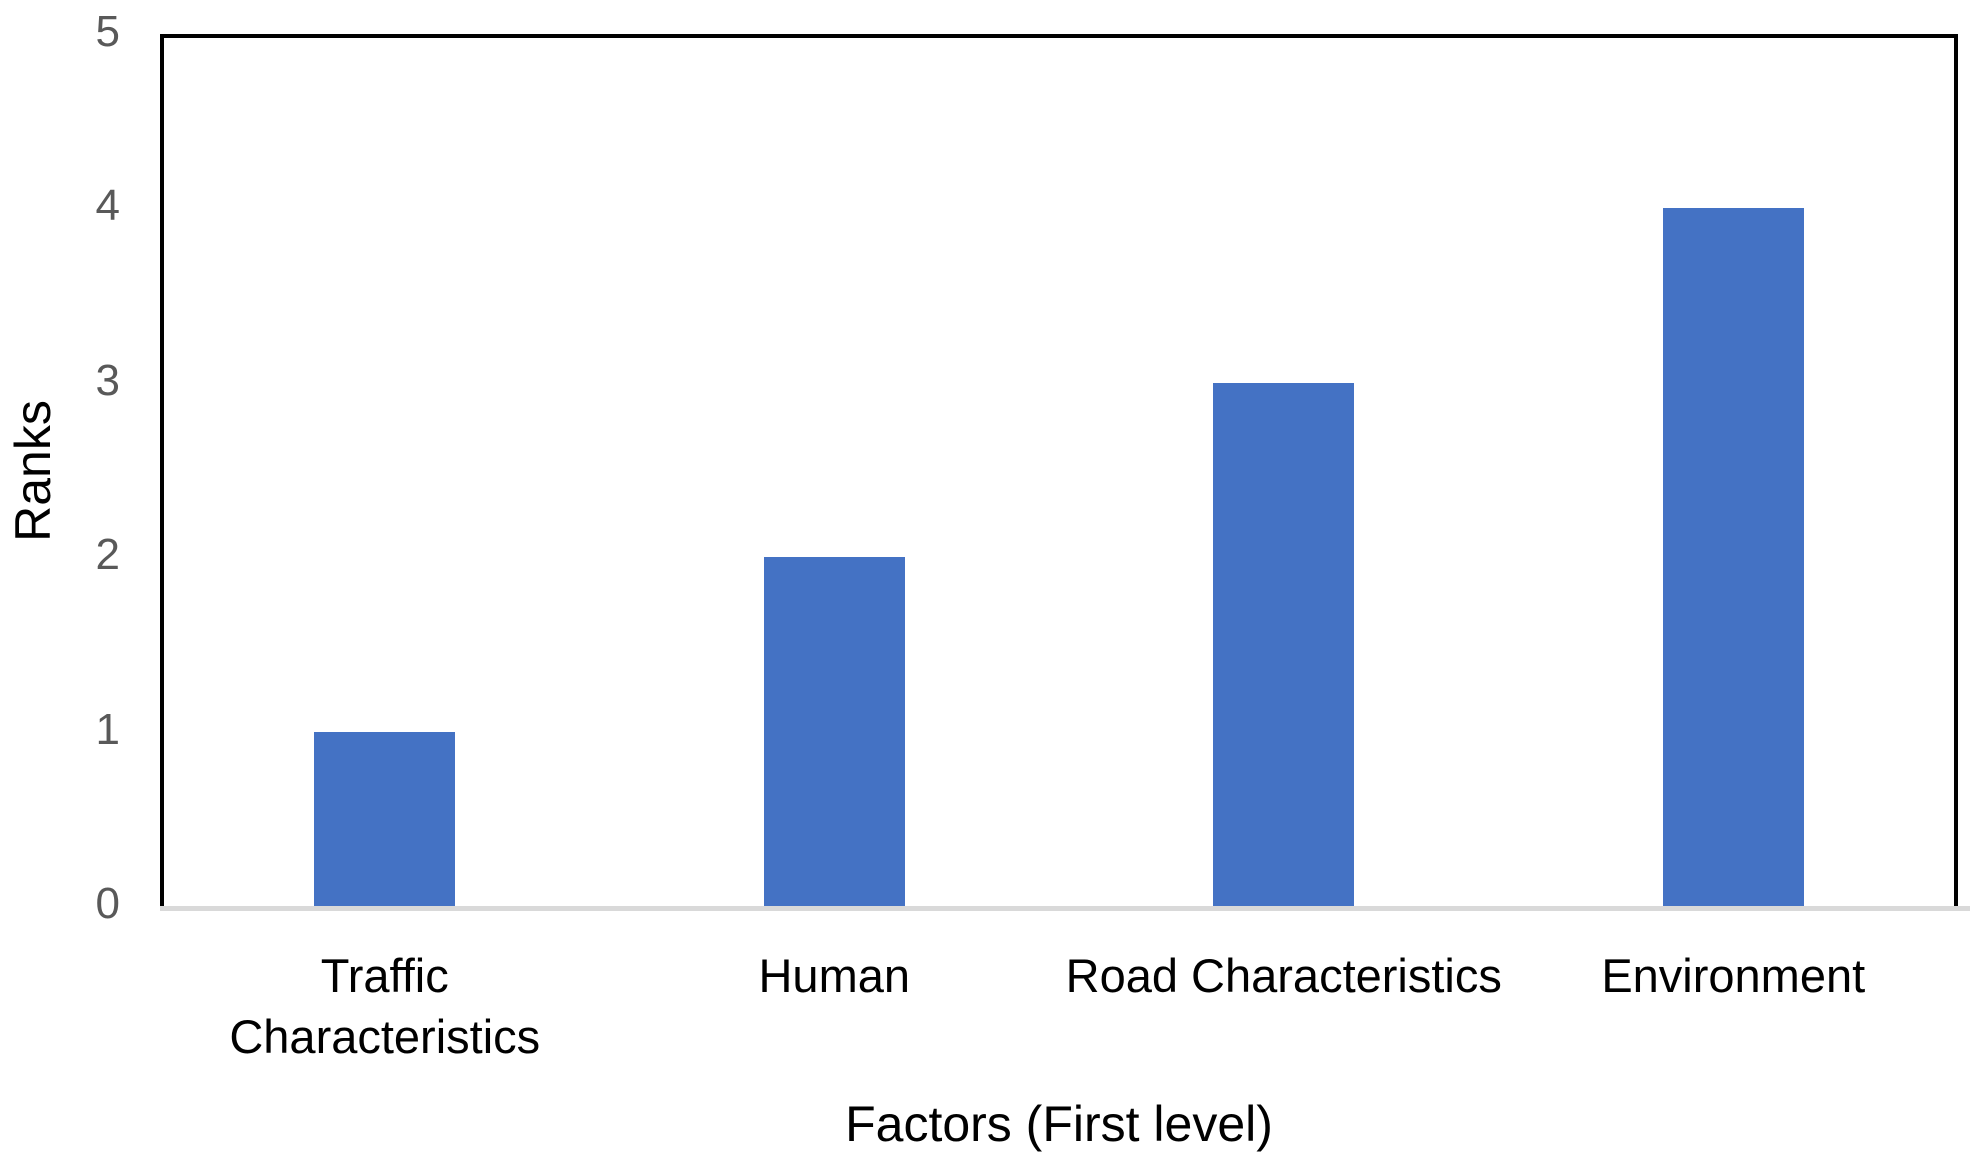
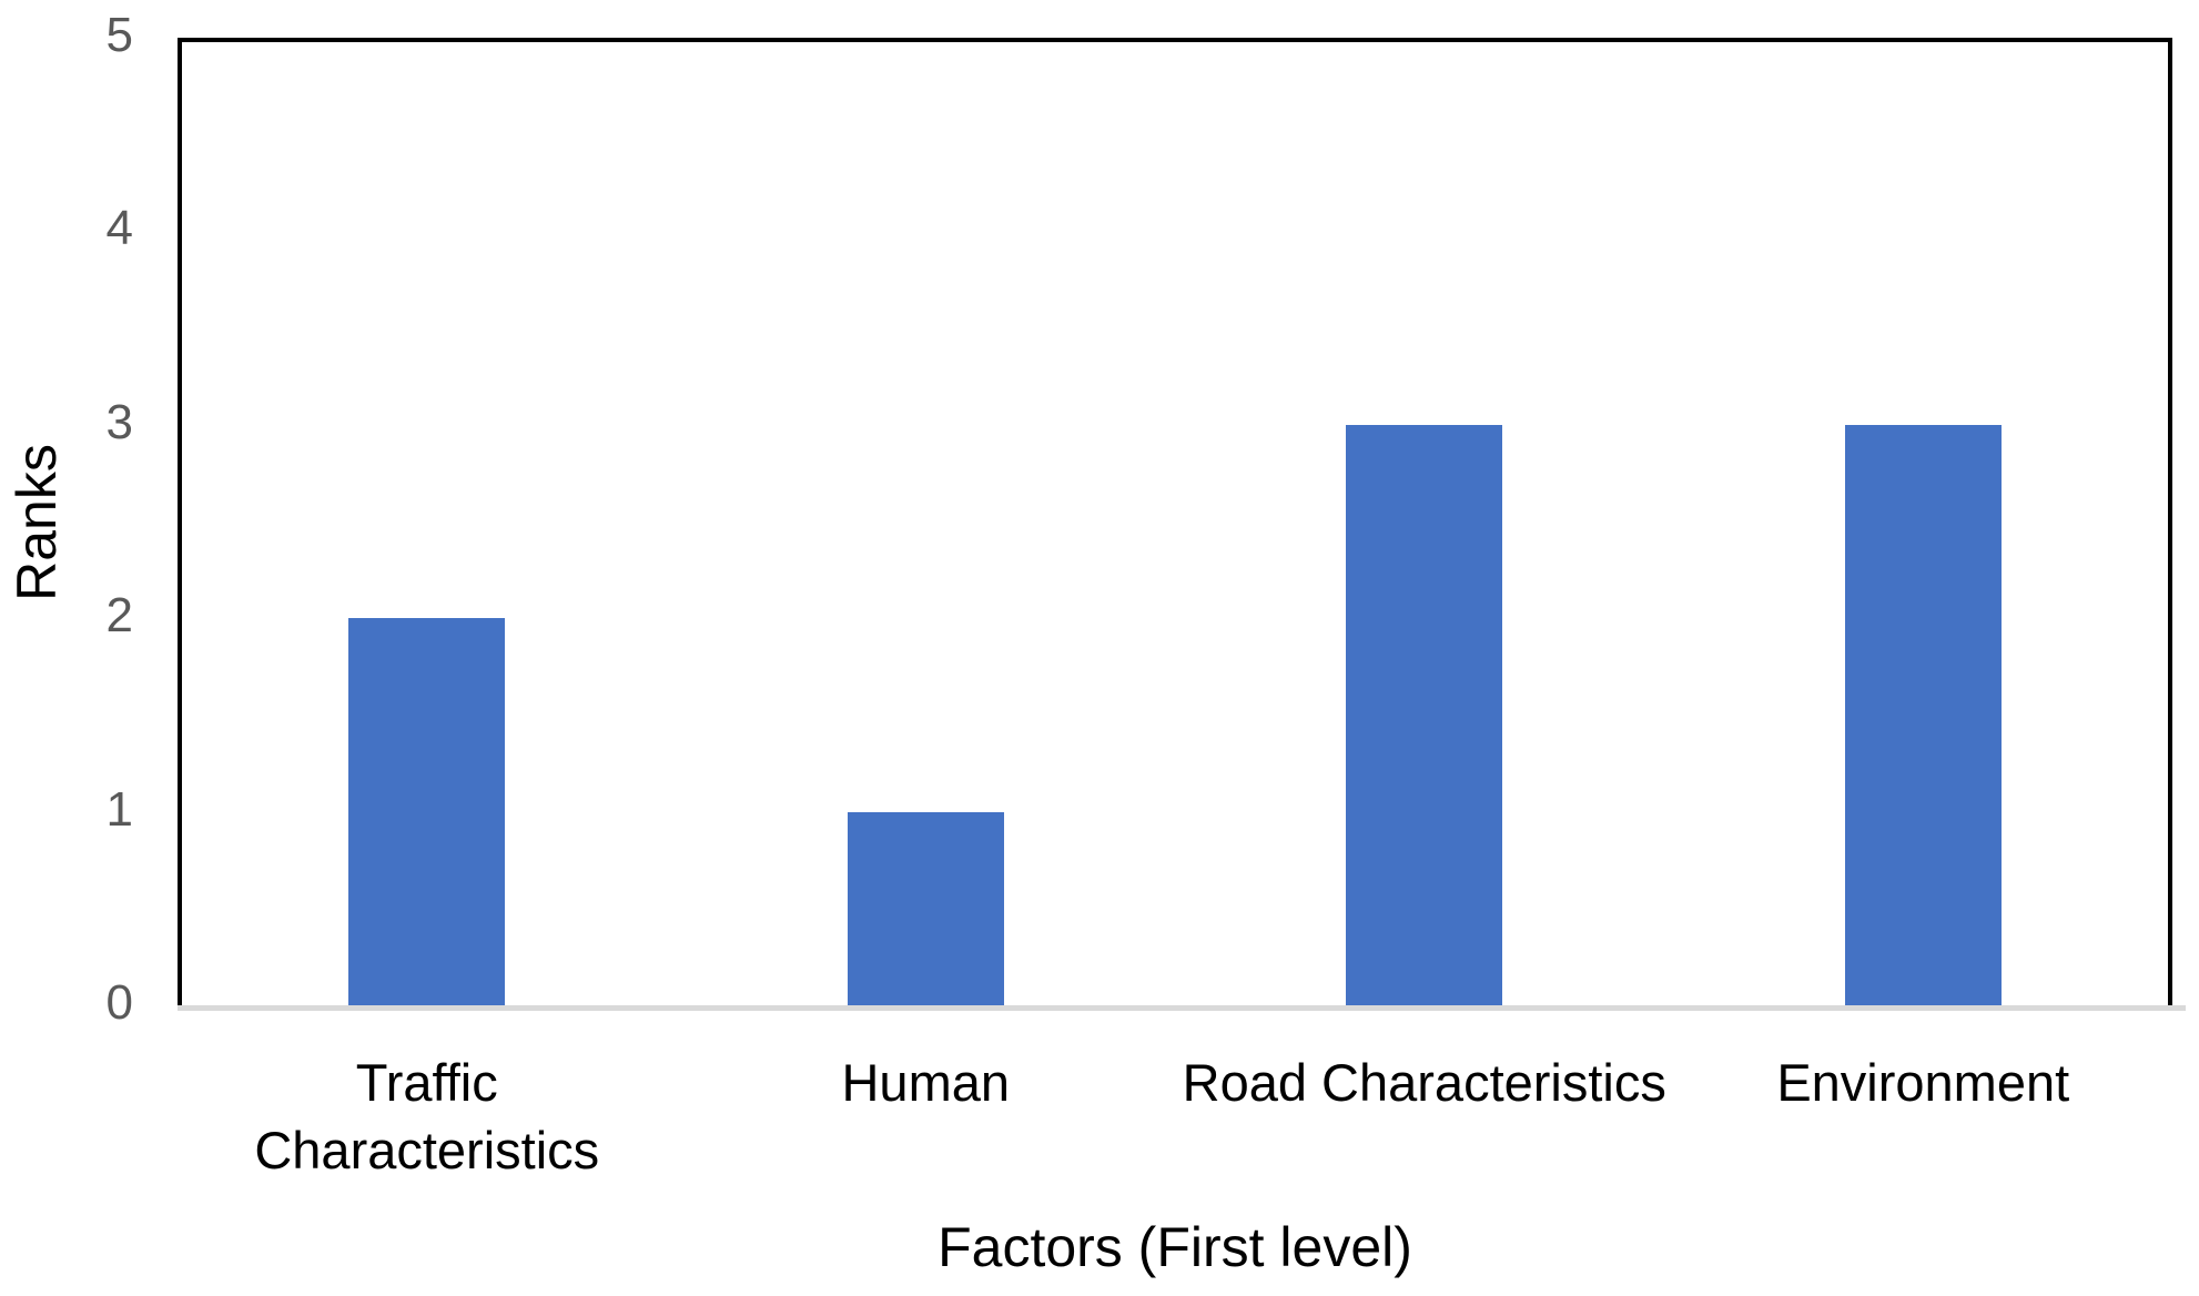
Traffic Characteristics: 1 -> 2
Human: 2 -> 1
Environment: 4 -> 3
